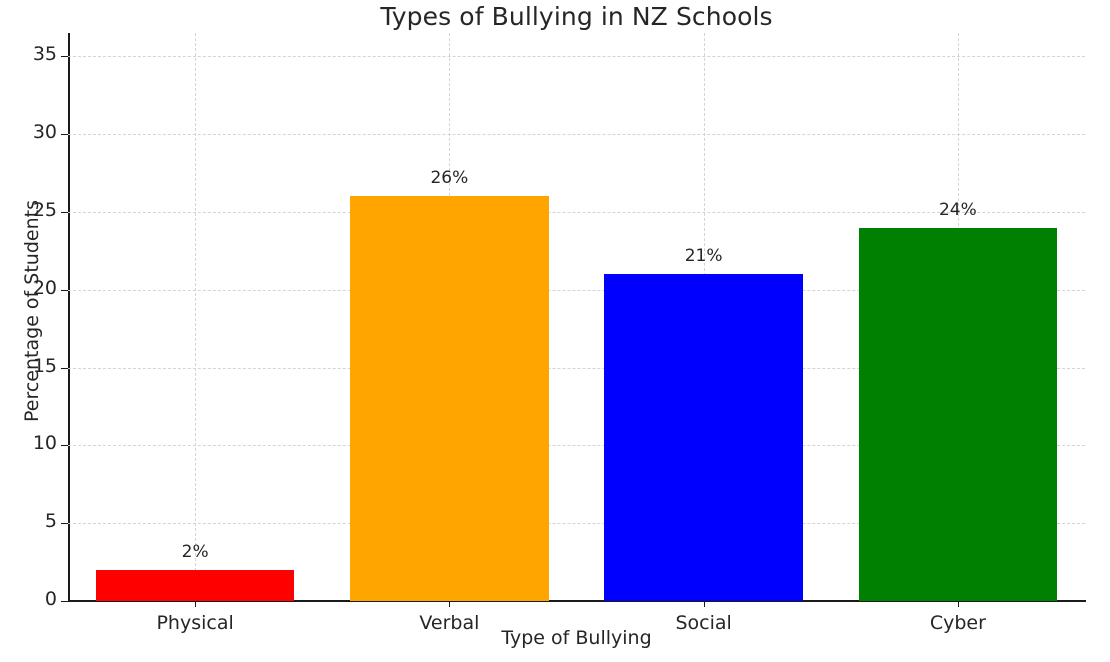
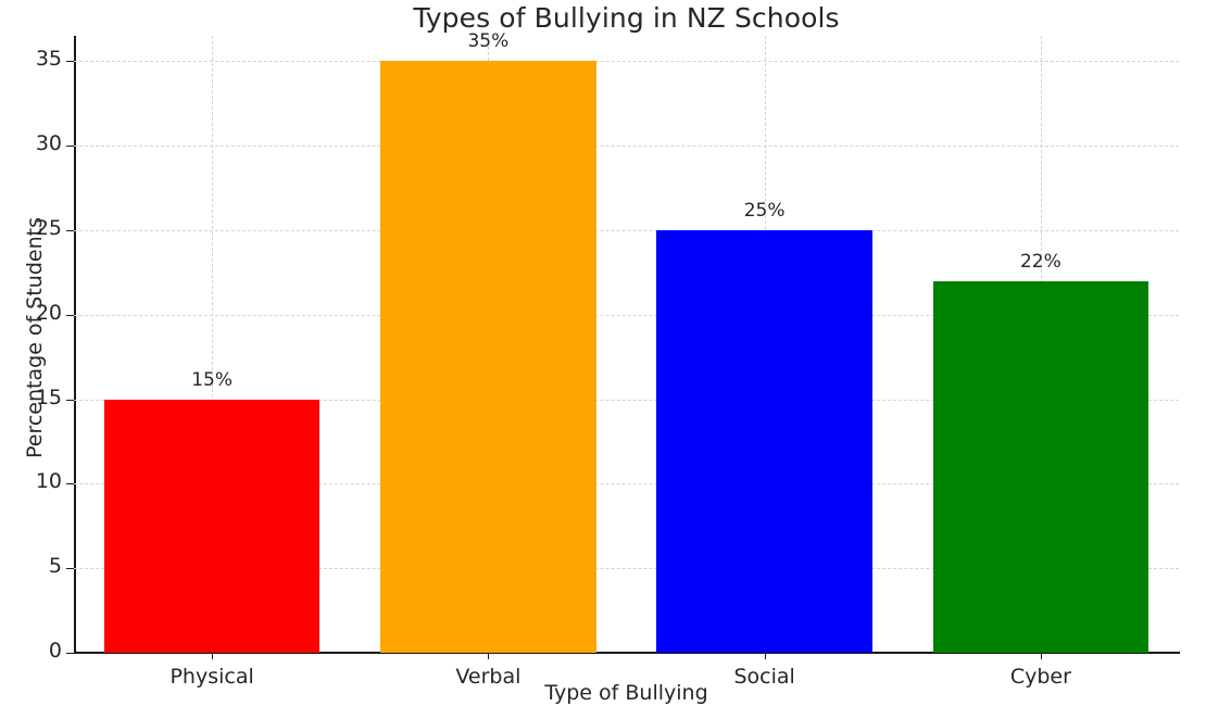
Physical: 2% -> 15%
Verbal: 26% -> 35%
Social: 21% -> 25%
Cyber: 24% -> 22%
